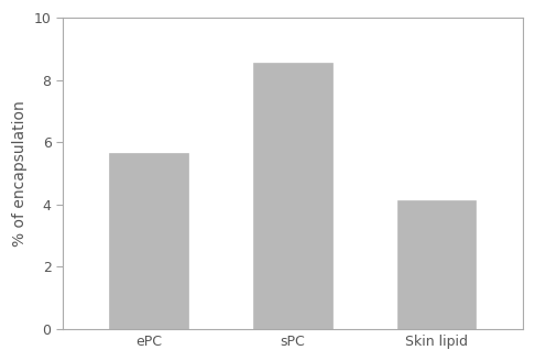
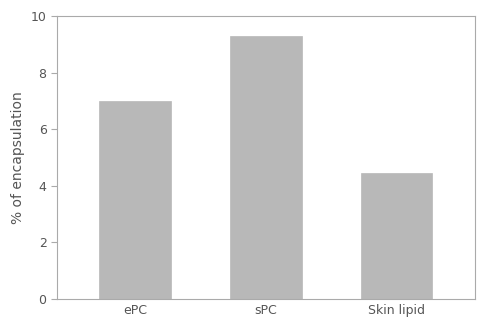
ePC: 5.65 -> 7.00
sPC: 8.55 -> 9.30
Skin lipid: 4.15 -> 4.45
